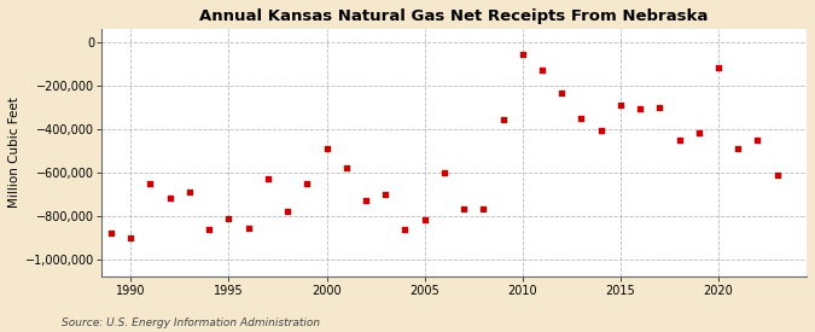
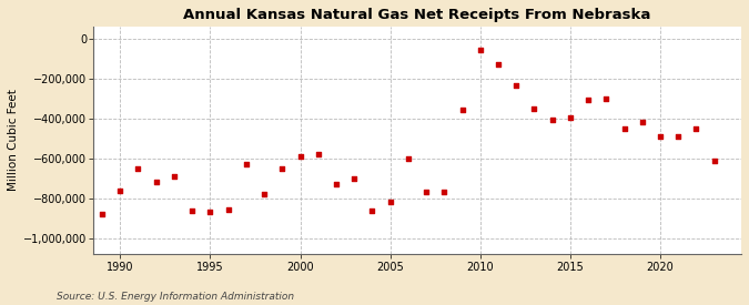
1990: -900,000 -> -760,000
1995: -810,000 -> -870,000
2000: -490,000 -> -590,000
2015: -290,000 -> -400,000
2020: -120,000 -> -490,000
